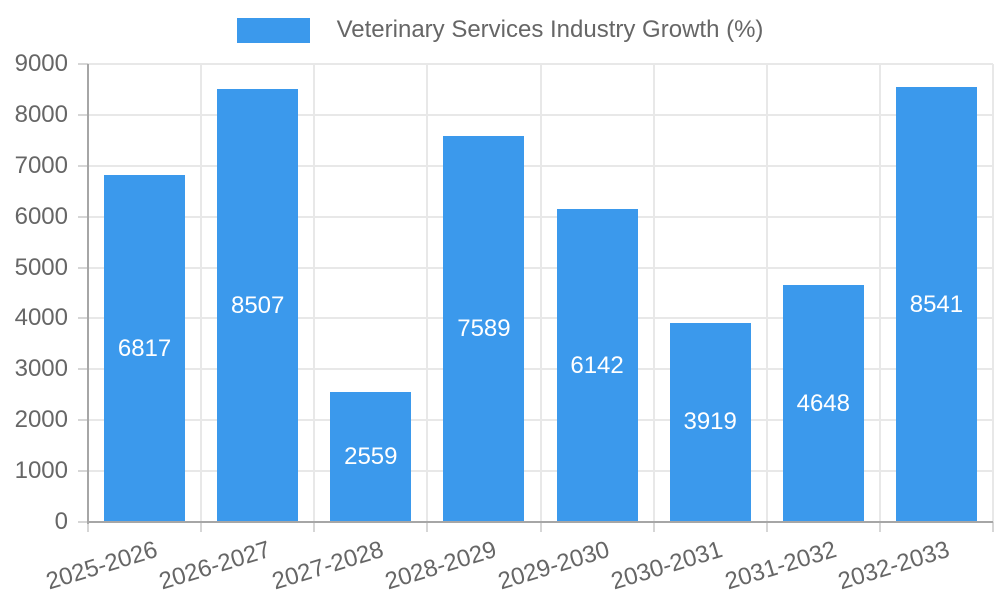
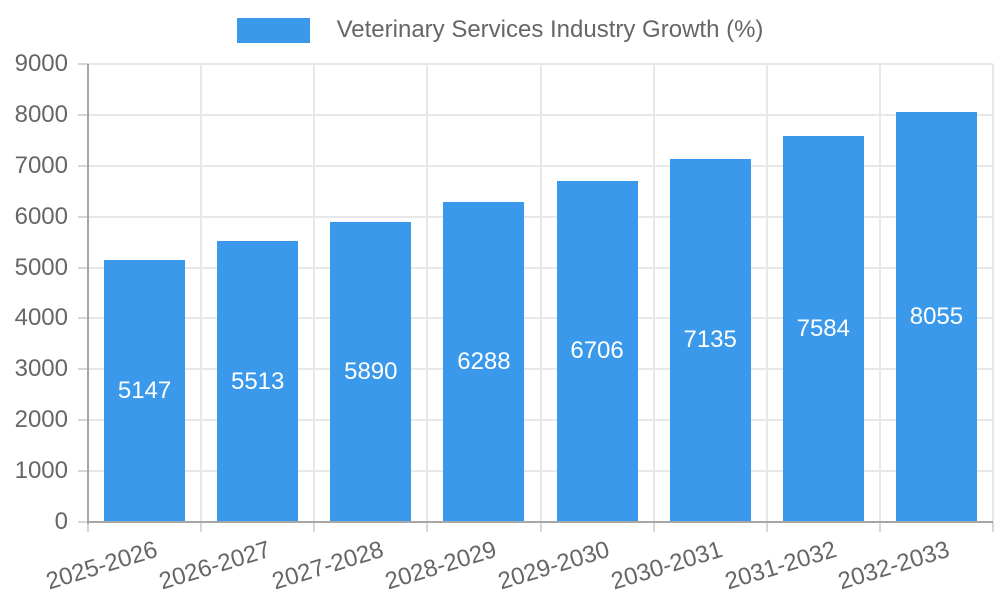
2025-2026: 6817 -> 5147
2026-2027: 8507 -> 5513
2027-2028: 2559 -> 5890
2028-2029: 7589 -> 6288
2029-2030: 6142 -> 6706
2030-2031: 3919 -> 7135
2031-2032: 4648 -> 7584
2032-2033: 8541 -> 8055
